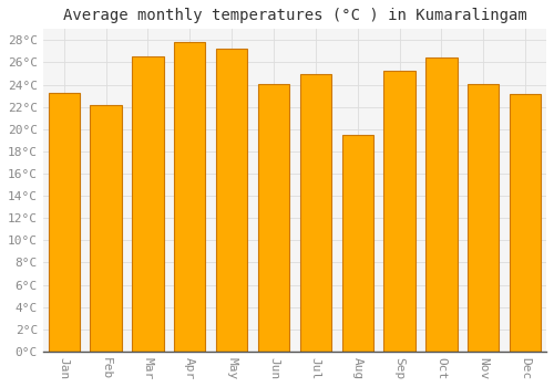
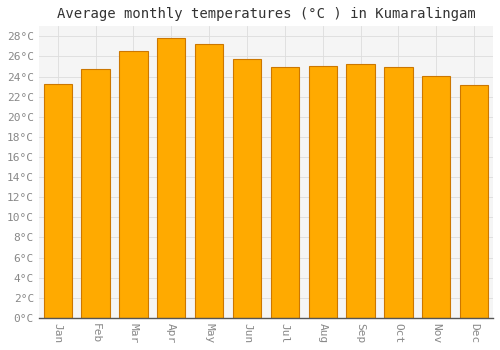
Feb: 22.2°C -> 24.8°C
Jun: 24.1°C -> 25.7°C
Aug: 19.5°C -> 25.1°C
Oct: 26.4°C -> 25.0°C
